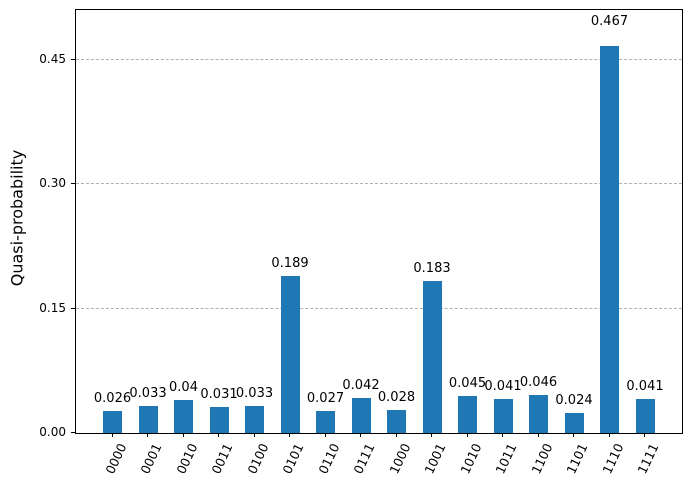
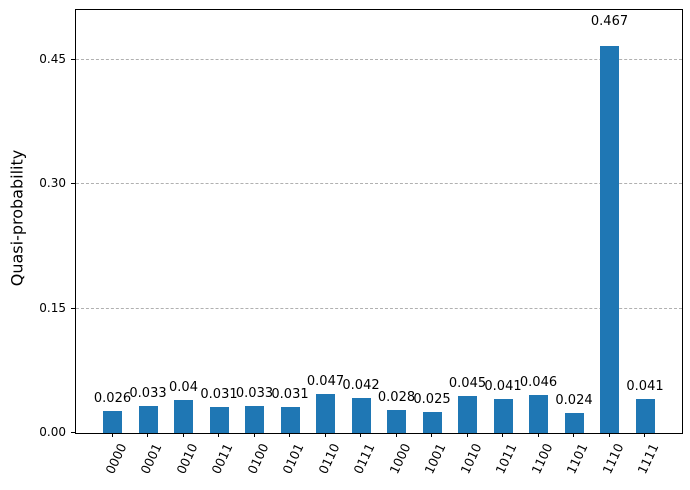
0101: 0.189 -> 0.031
0110: 0.027 -> 0.047
1001: 0.183 -> 0.025
